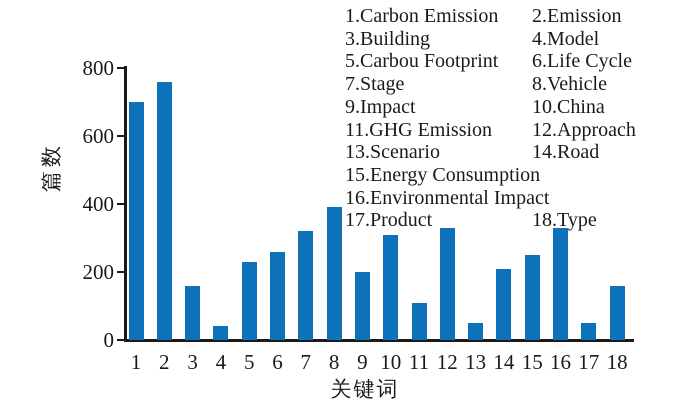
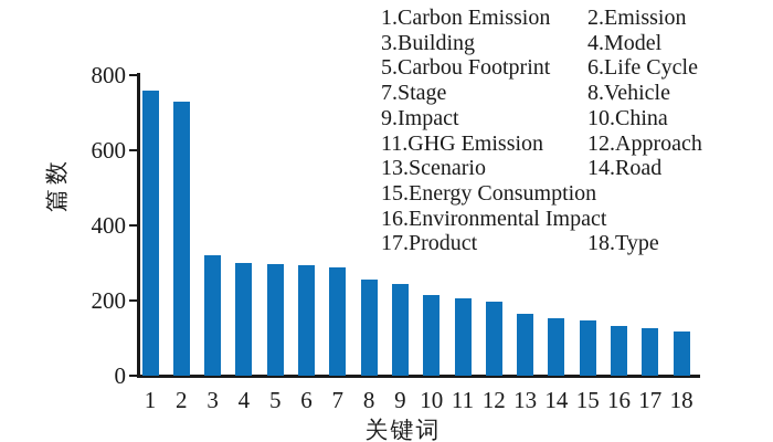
1: 700 -> 760
2: 760 -> 730
3: 160 -> 320
4: 40 -> 300
5: 230 -> 300
6: 260 -> 300
7: 320 -> 290
8: 390 -> 260
9: 200 -> 240
10: 310 -> 220
11: 110 -> 210
12: 330 -> 200
13: 50 -> 170
14: 210 -> 150
15: 250 -> 150
16: 330 -> 130
17: 50 -> 130
18: 160 -> 120
